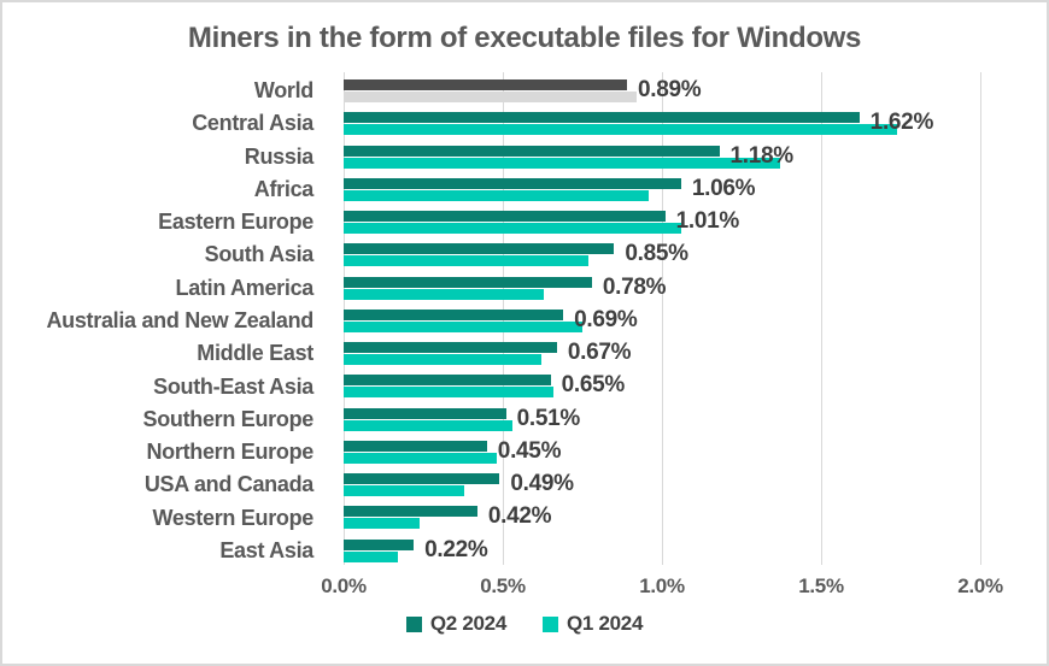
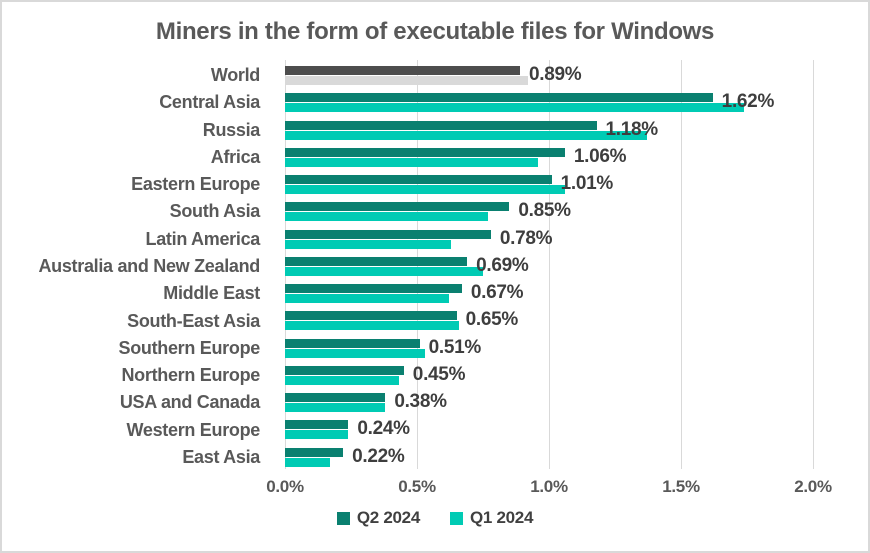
Q1 2024/Northern Europe: 0.48% -> 0.43%
Q2 2024/USA and Canada: 0.49% -> 0.38%
Q2 2024/Western Europe: 0.42% -> 0.24%
